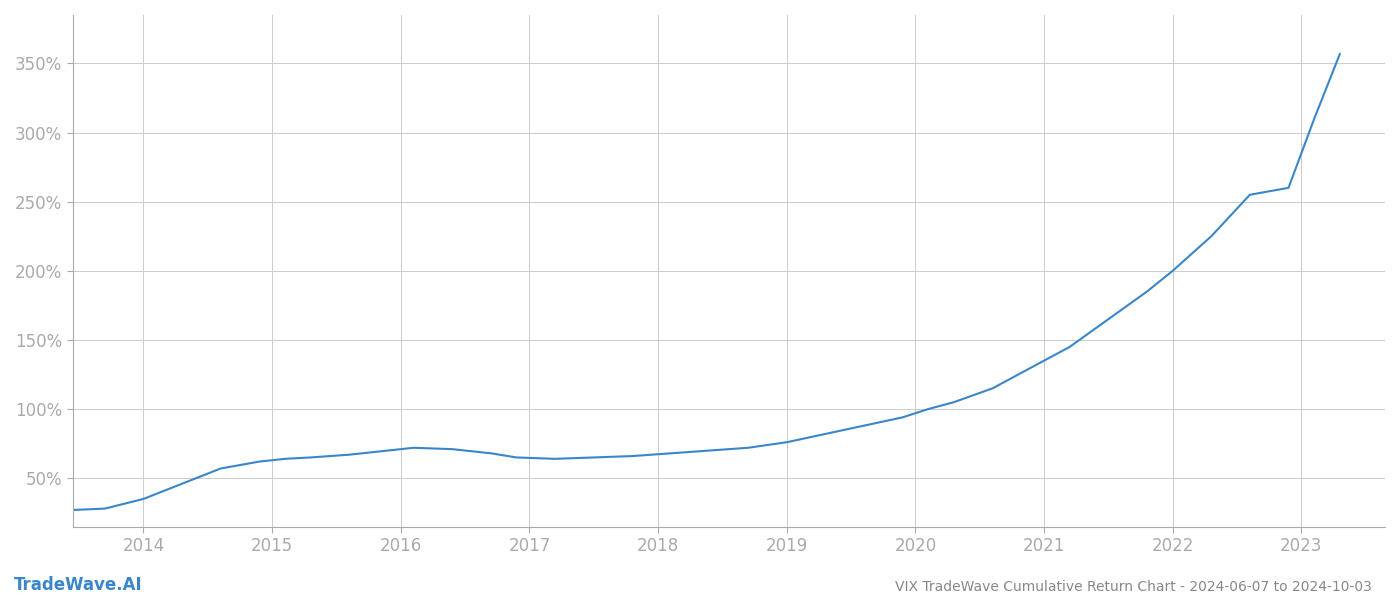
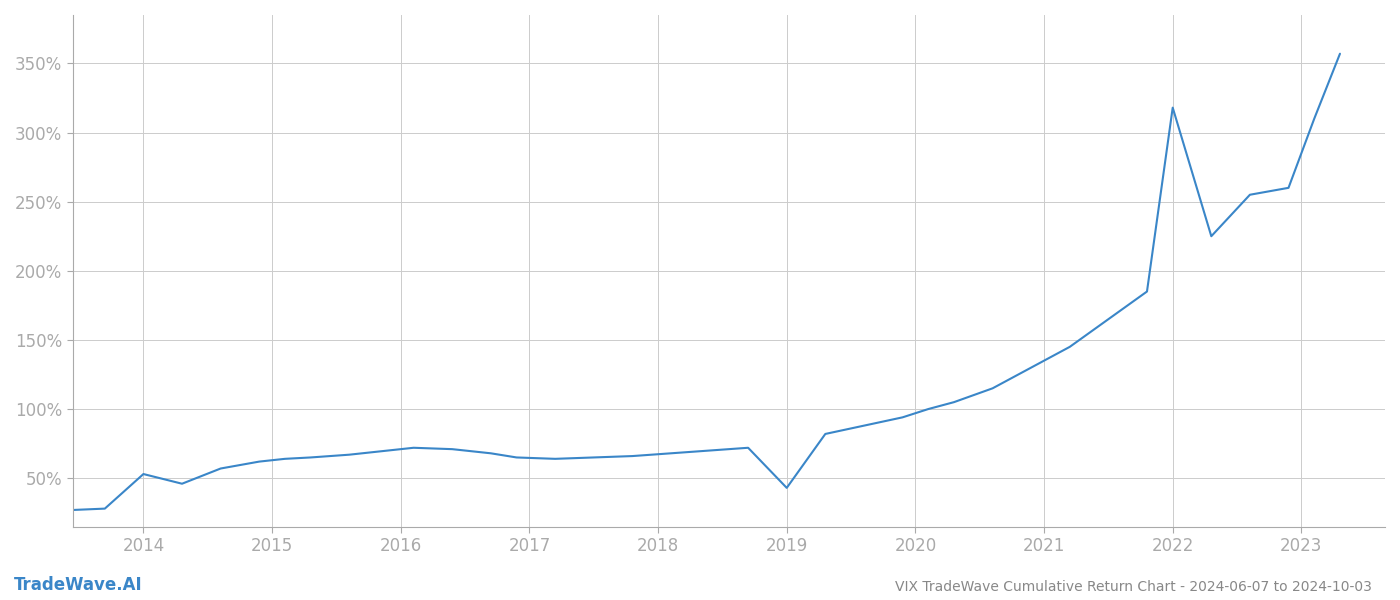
2014: 35% -> 53%
2019: 76% -> 43%
2022: 200% -> 318%
